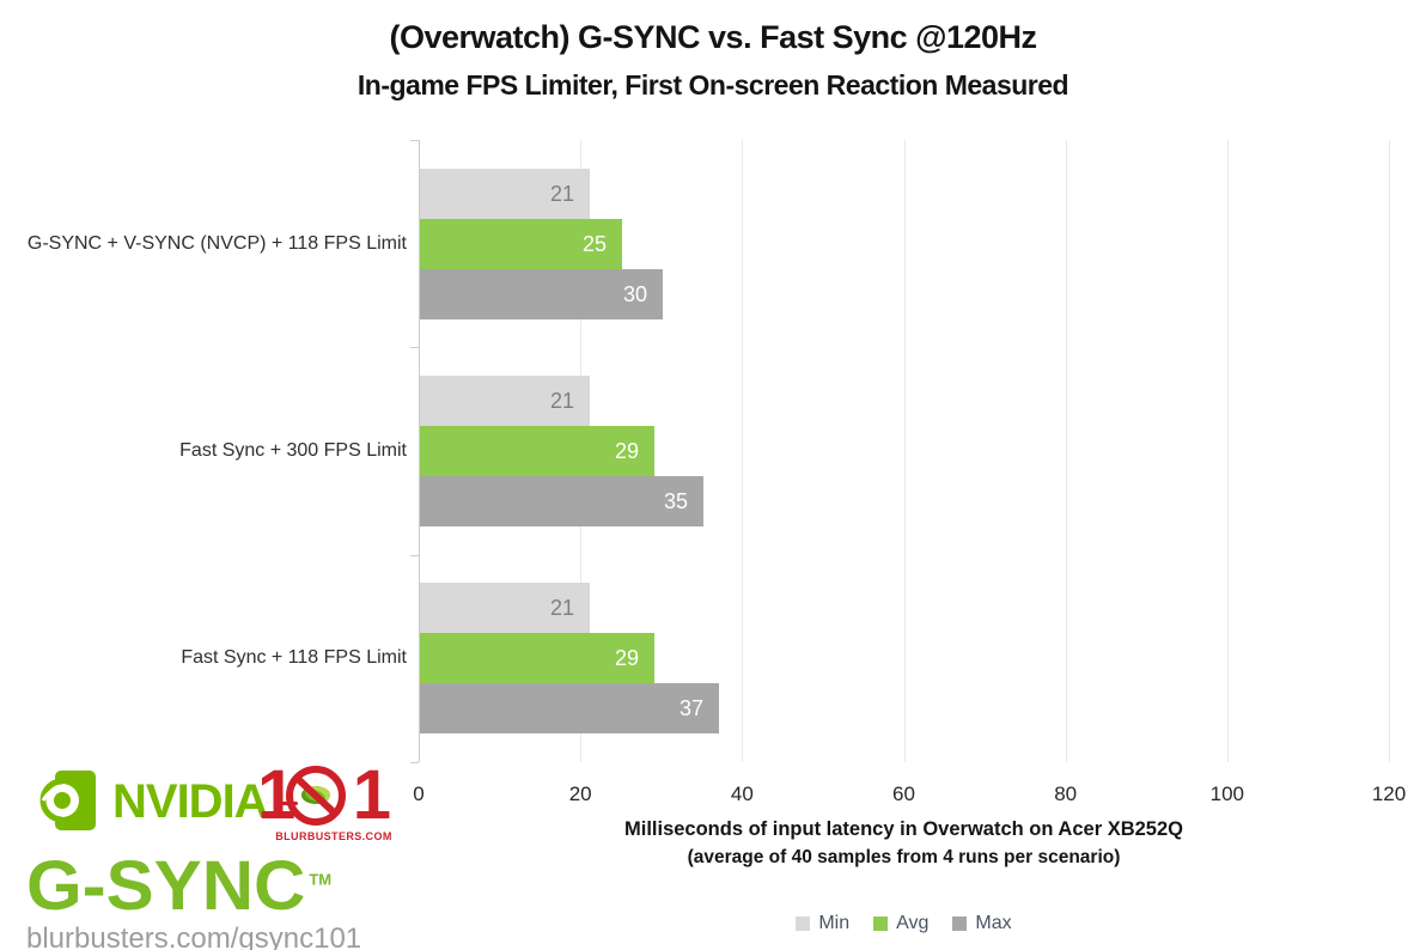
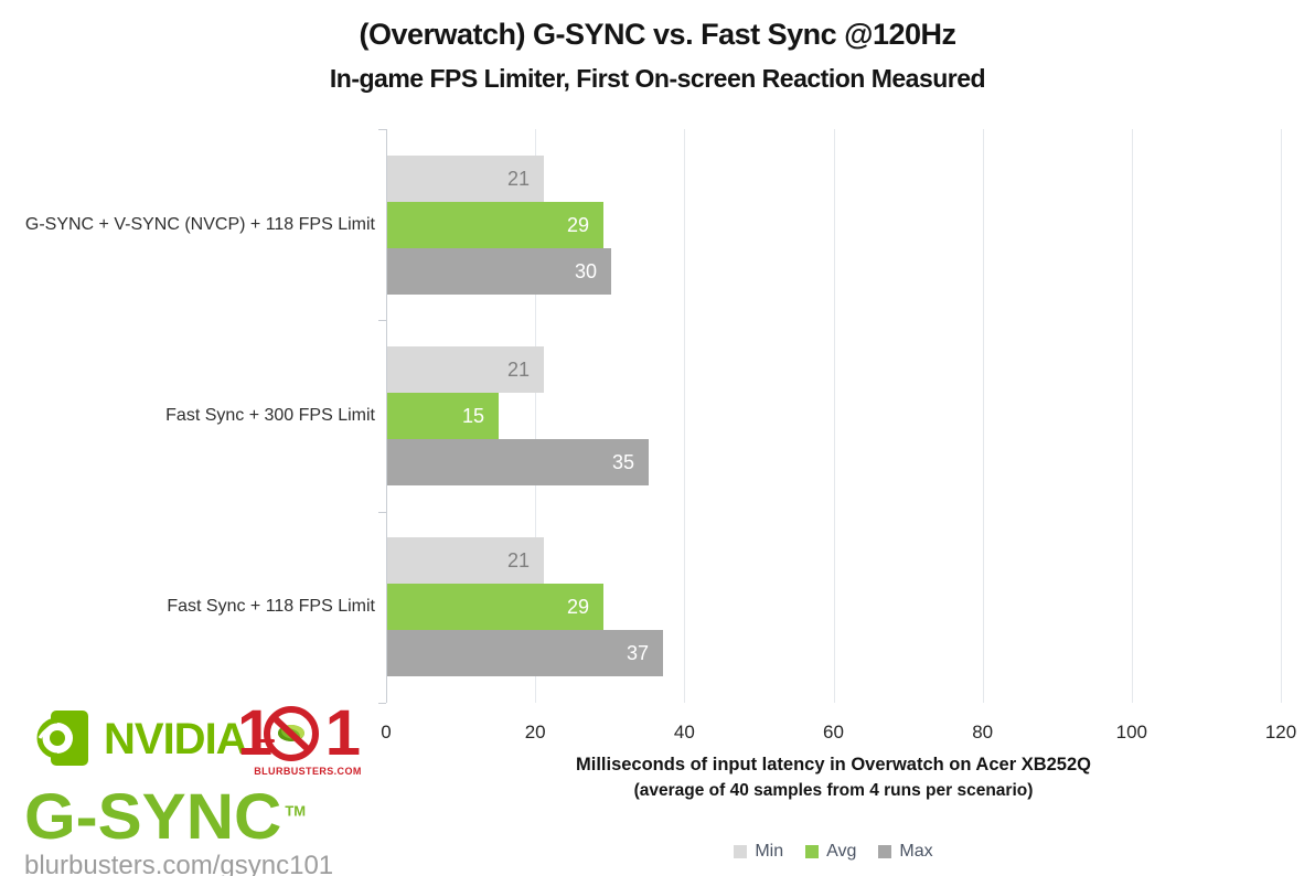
Avg/G-SYNC + V-SYNC (NVCP) + 118 FPS Limit: 25 -> 29
Avg/Fast Sync + 300 FPS Limit: 29 -> 15
